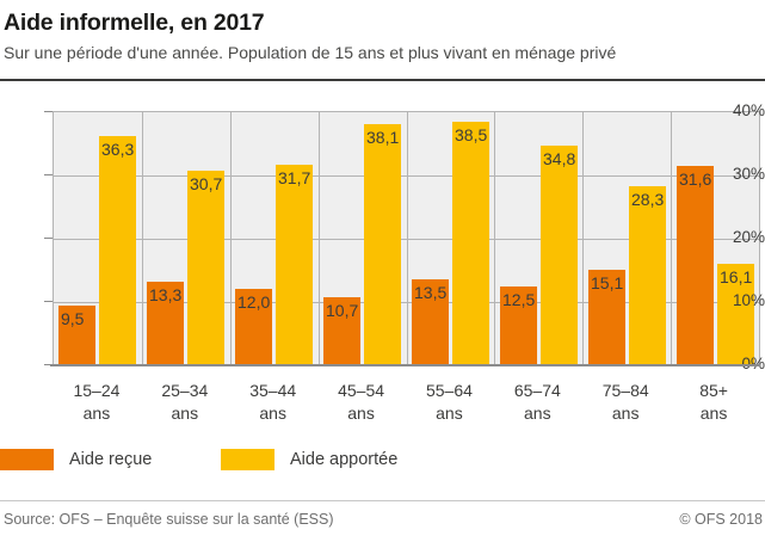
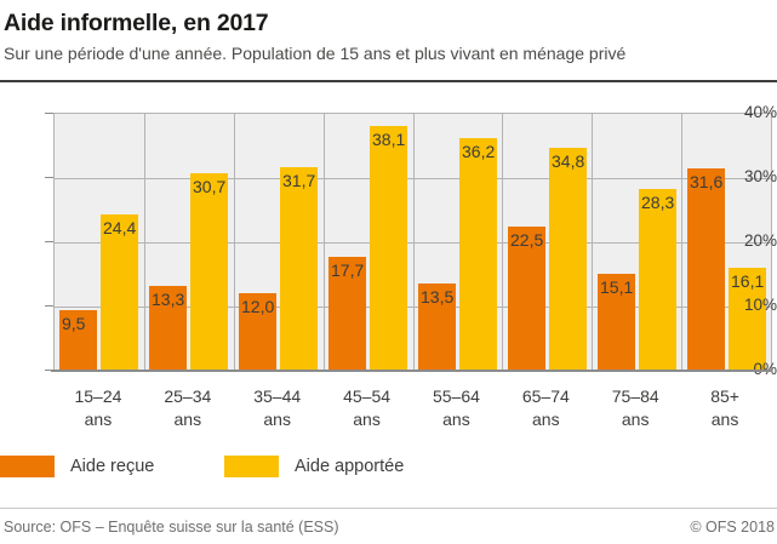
Aide apportée/15–24 ans: 36,3 -> 24,4
Aide reçue/45–54 ans: 10,7 -> 17,7
Aide apportée/55–64 ans: 38,5 -> 36,2
Aide reçue/65–74 ans: 12,5 -> 22,5
